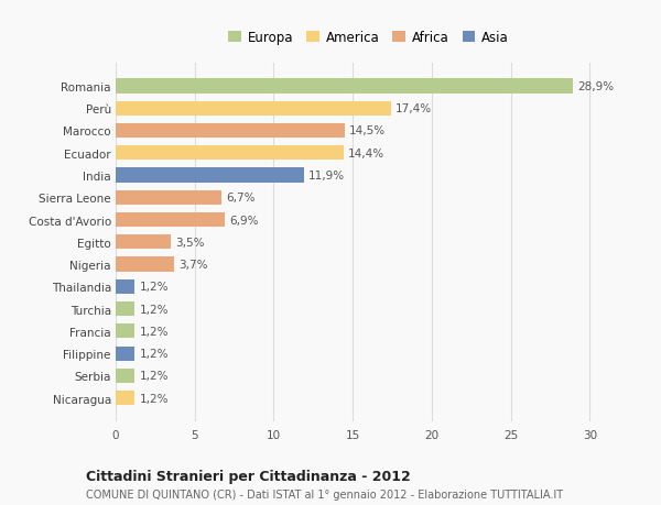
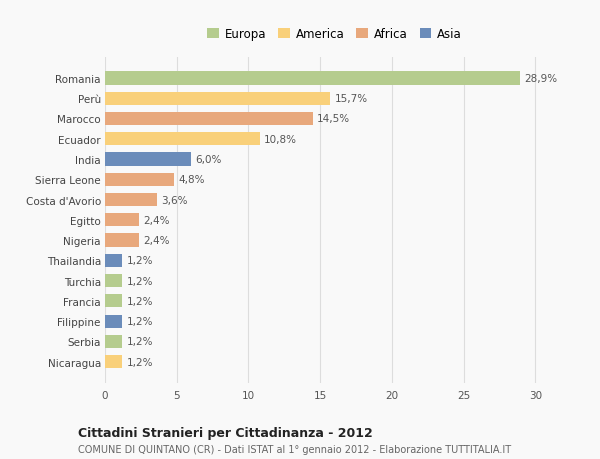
Perù: 17,4% -> 15,7%
Ecuador: 14,4% -> 10,8%
India: 11,9% -> 6,0%
Sierra Leone: 6,7% -> 4,8%
Costa d'Avorio: 6,9% -> 3,6%
Egitto: 3,5% -> 2,4%
Nigeria: 3,7% -> 2,4%
